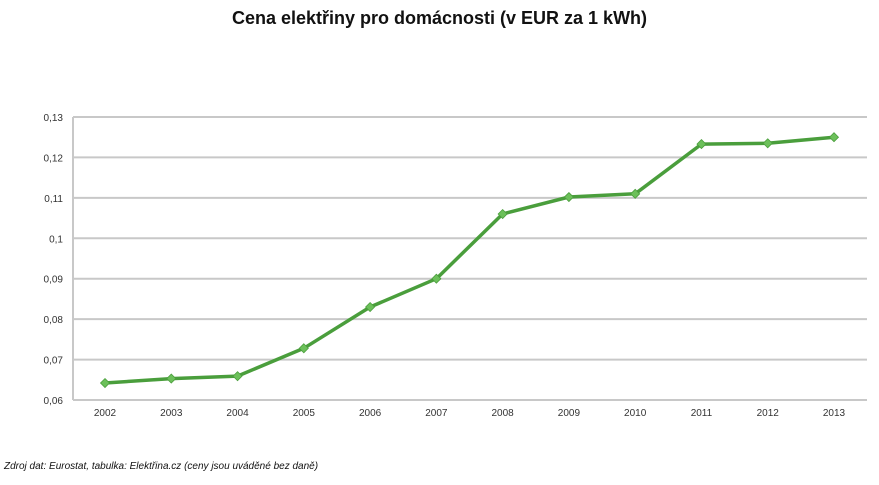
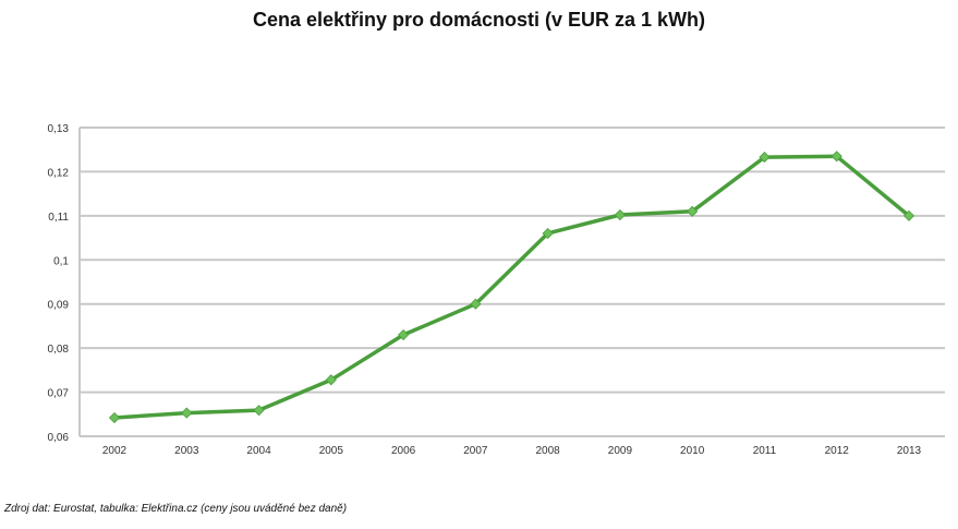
2013: 0,12 -> 0,11
